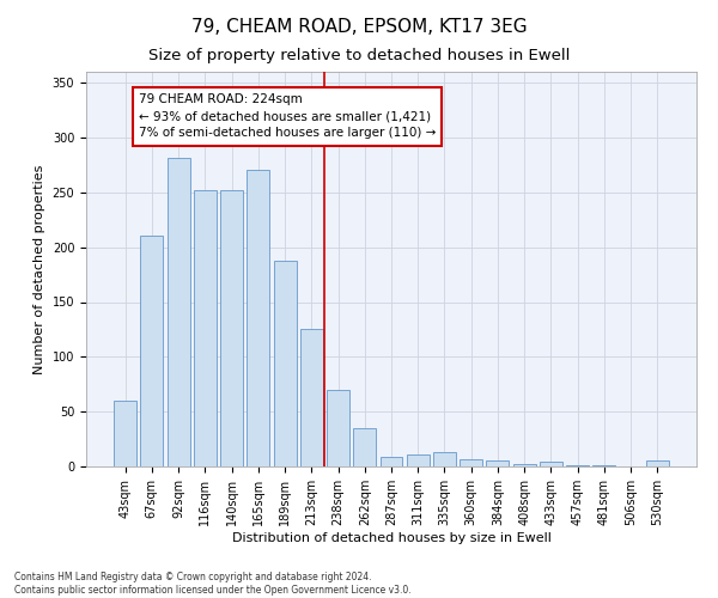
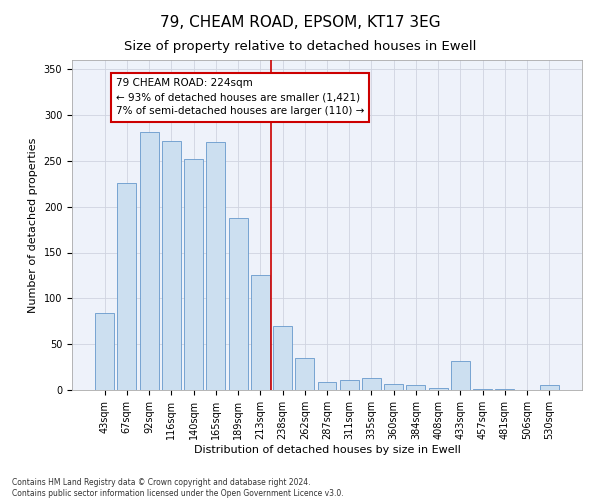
43sqm: 60 -> 84
67sqm: 210 -> 226
116sqm: 252 -> 272
433sqm: 4 -> 32
